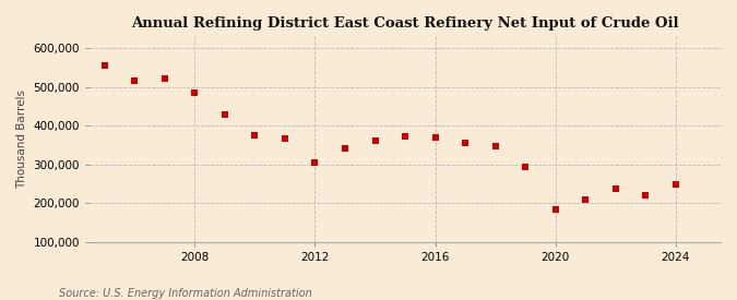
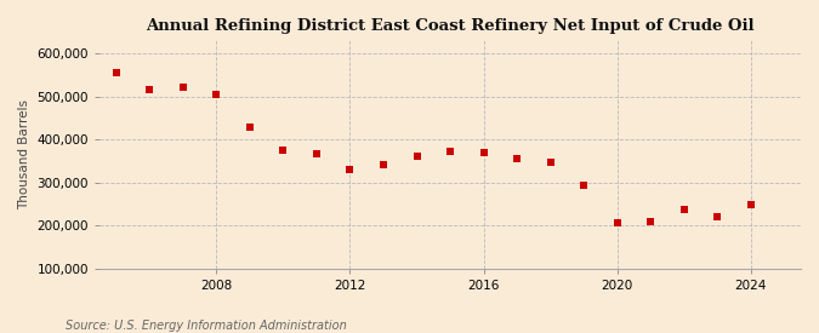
2008: 485,000 -> 505,000
2012: 305,000 -> 330,000
2020: 185,000 -> 205,000
